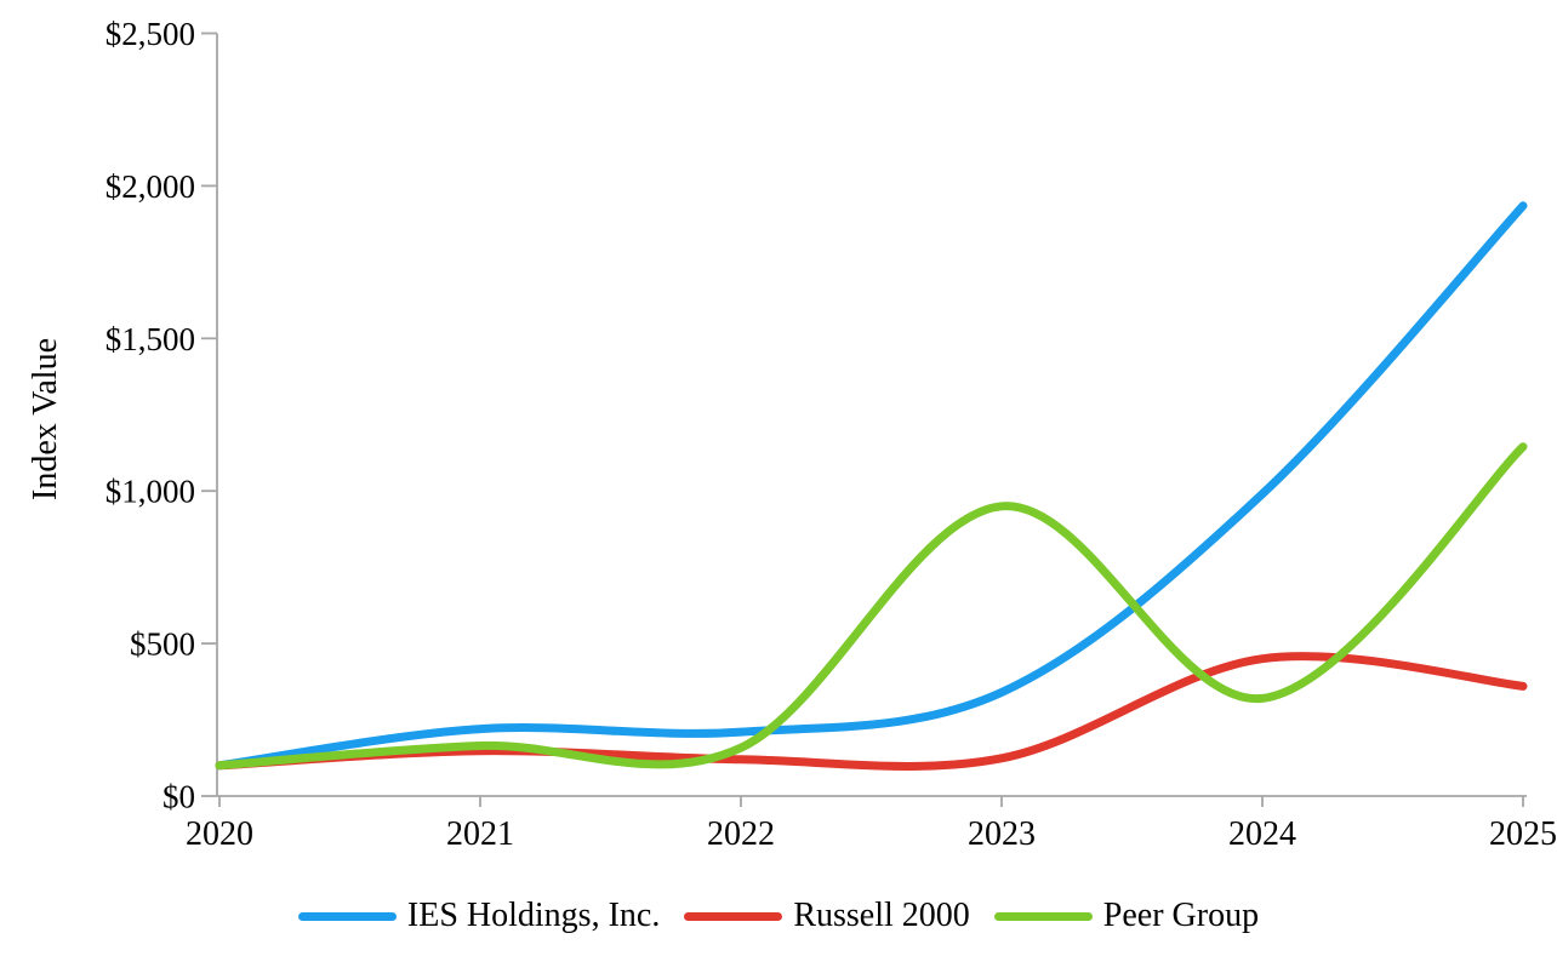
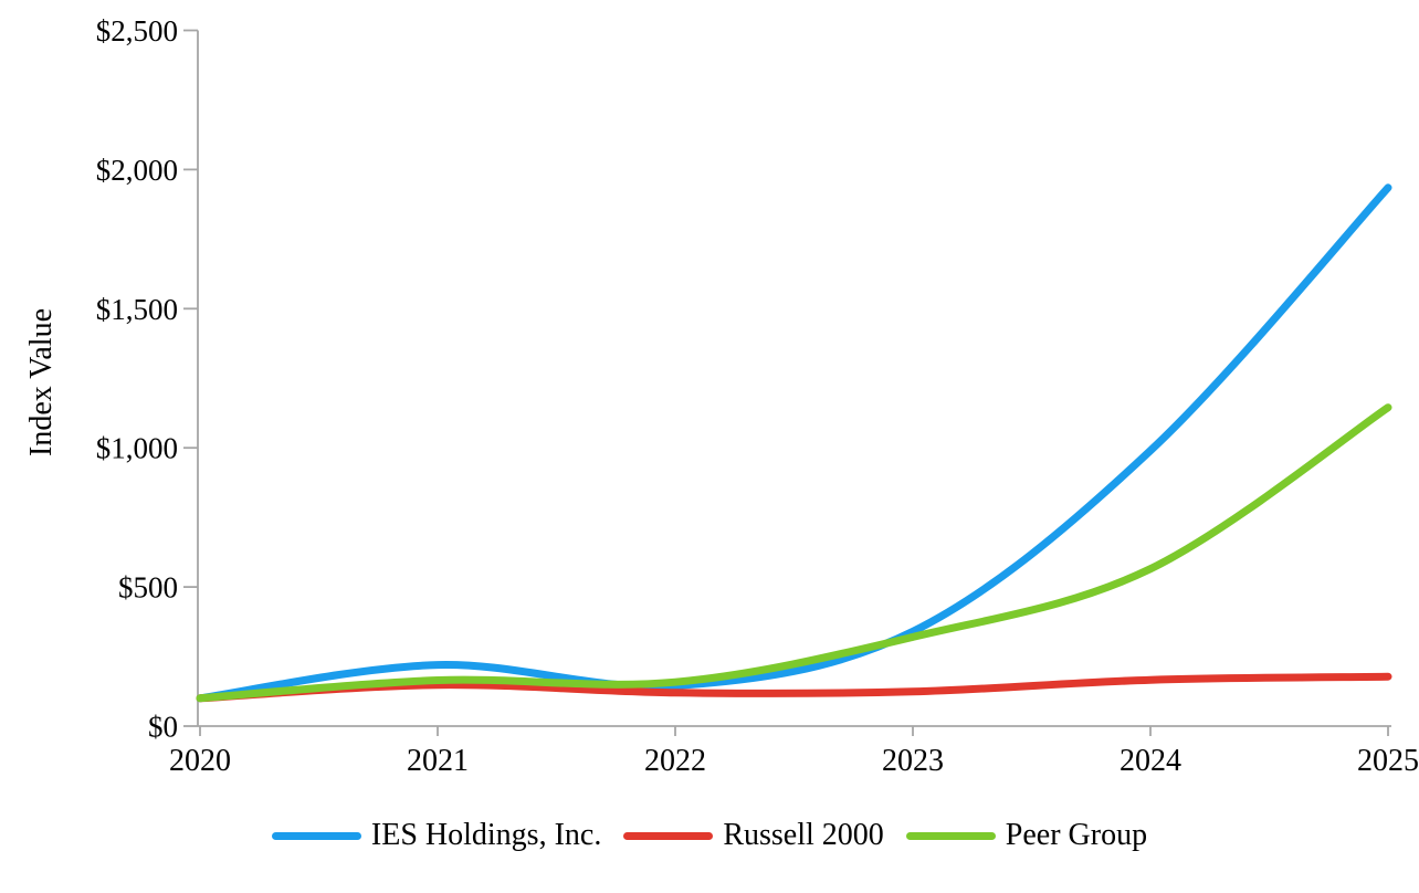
IES Holdings, Inc./2022: $210 -> $140
Peer Group/2023: $950 -> $320
Russell 2000/2024: $450 -> $170
Peer Group/2024: $320 -> $560
Russell 2000/2025: $360 -> $180
